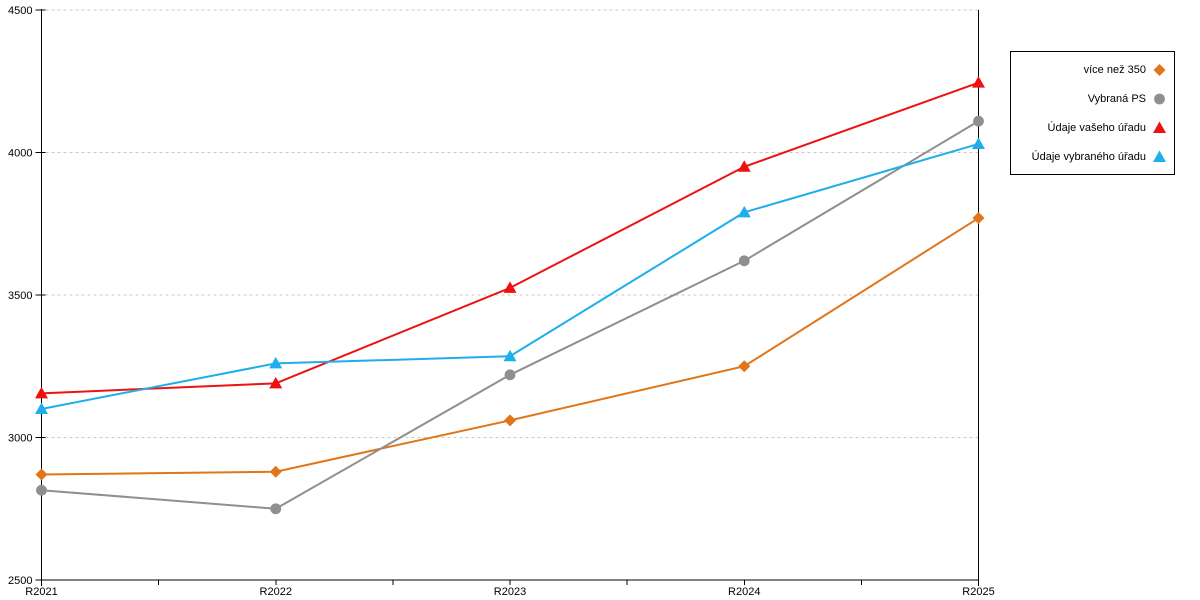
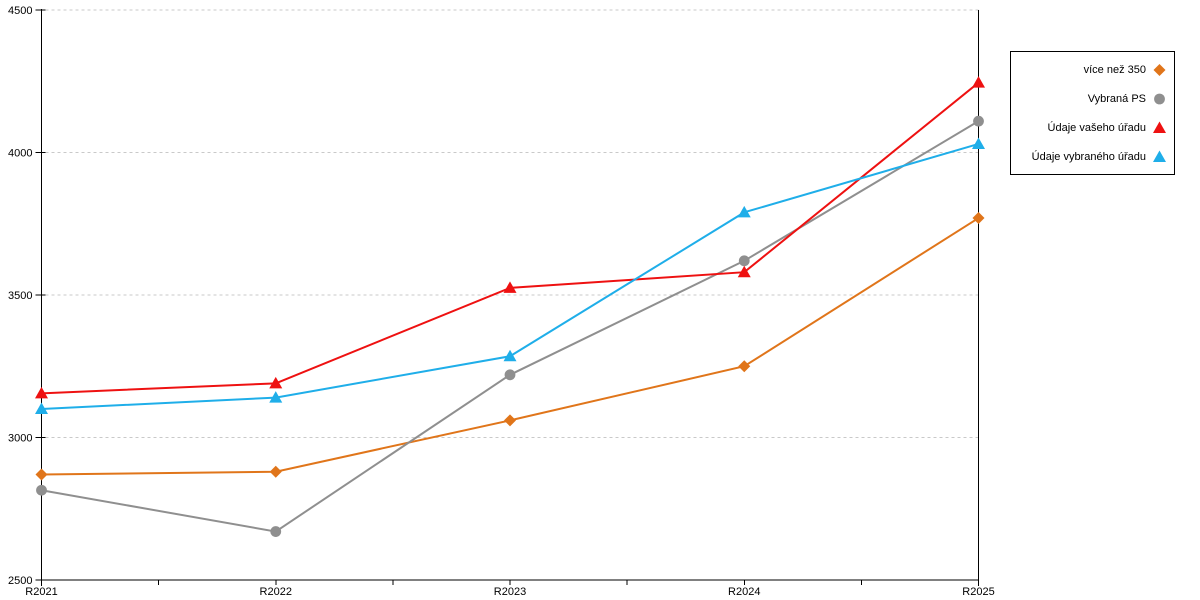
Vybraná PS/R2022: 2750 -> 2670
Údaje vybraného úřadu/R2022: 3260 -> 3140
Údaje vašeho úřadu/R2024: 3950 -> 3580
